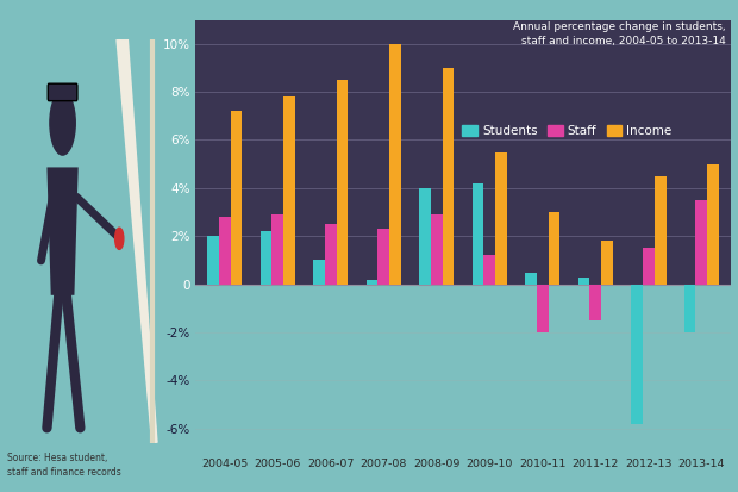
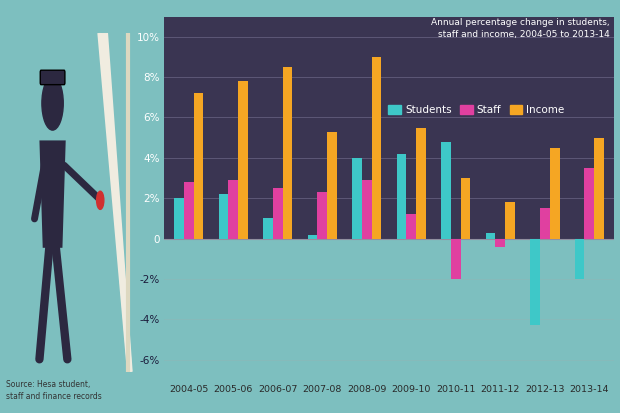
Income/2007-08: 10.0% -> 5.3%
Students/2010-11: 0.5% -> 4.8%
Staff/2011-12: -1.5% -> -0.4%
Students/2012-13: -5.8% -> -4.3%
